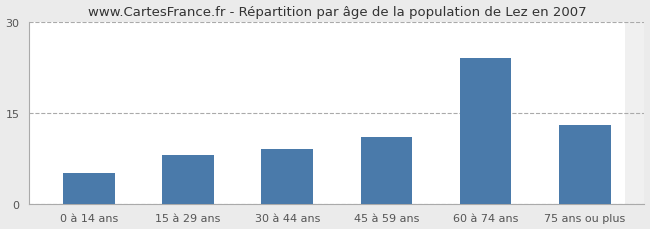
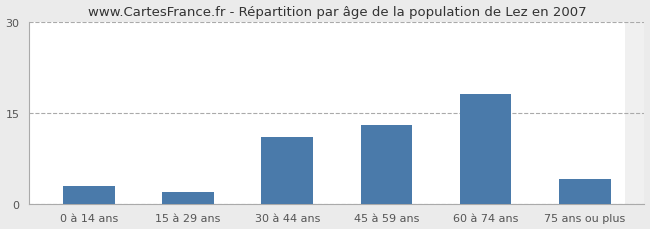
0 à 14 ans: 5 -> 3
15 à 29 ans: 8 -> 2
30 à 44 ans: 9 -> 11
45 à 59 ans: 11 -> 13
60 à 74 ans: 24 -> 18
75 ans ou plus: 13 -> 4
